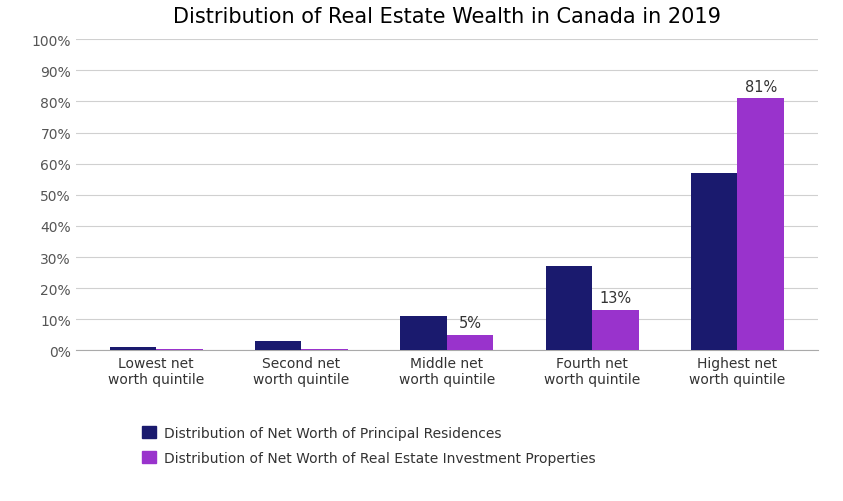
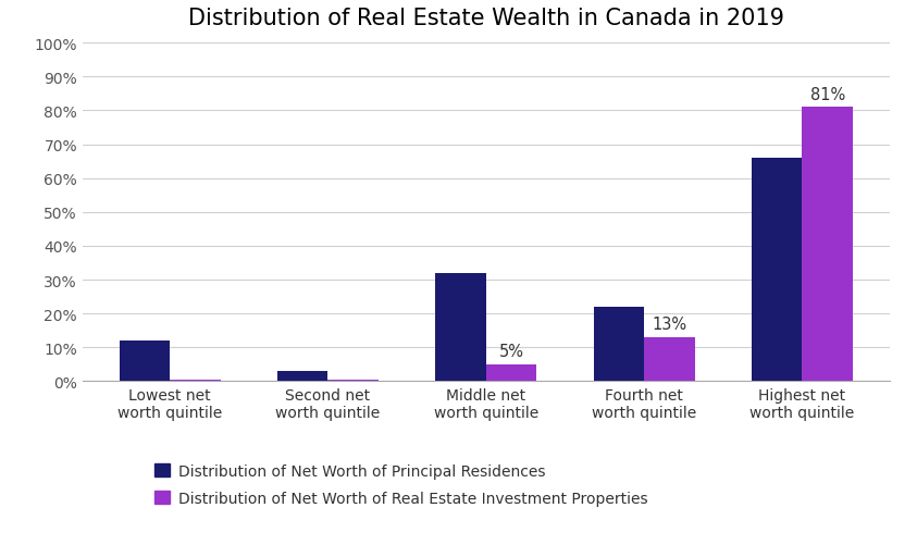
Distribution of Net Worth of Principal Residences/Lowest net worth quintile: 1% -> 12%
Distribution of Net Worth of Principal Residences/Middle net worth quintile: 11% -> 32%
Distribution of Net Worth of Principal Residences/Fourth net worth quintile: 27% -> 22%
Distribution of Net Worth of Principal Residences/Highest net worth quintile: 57% -> 66%
